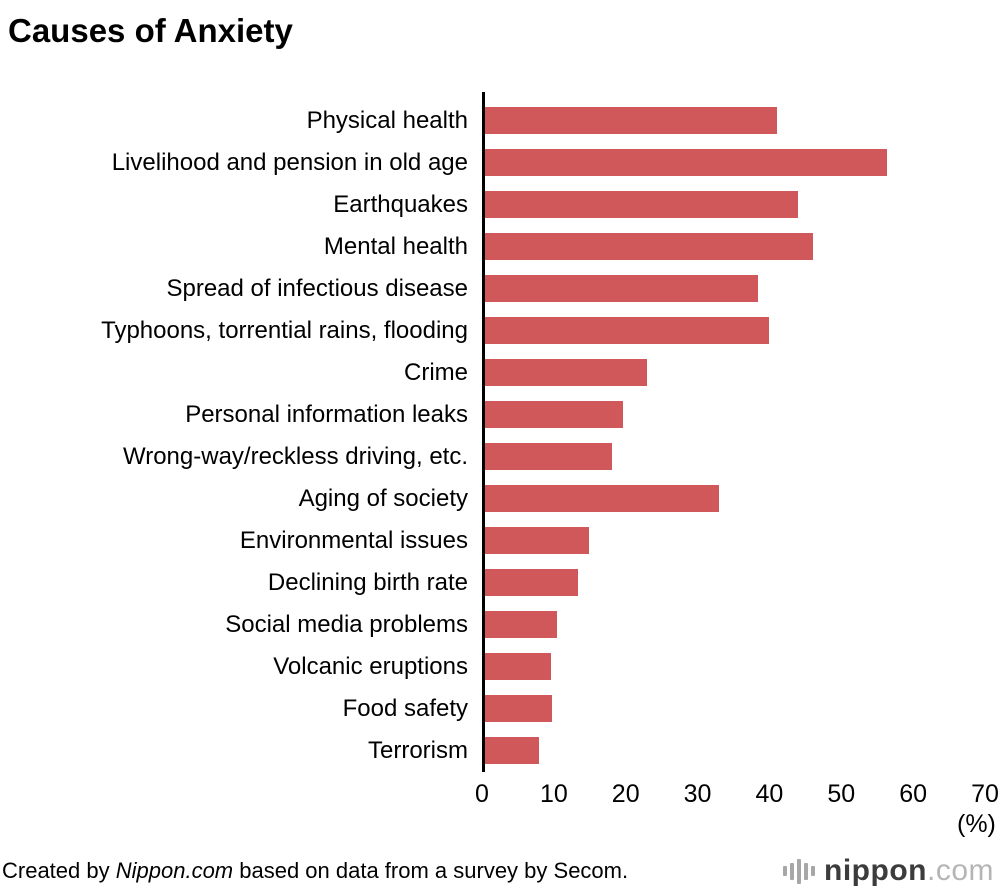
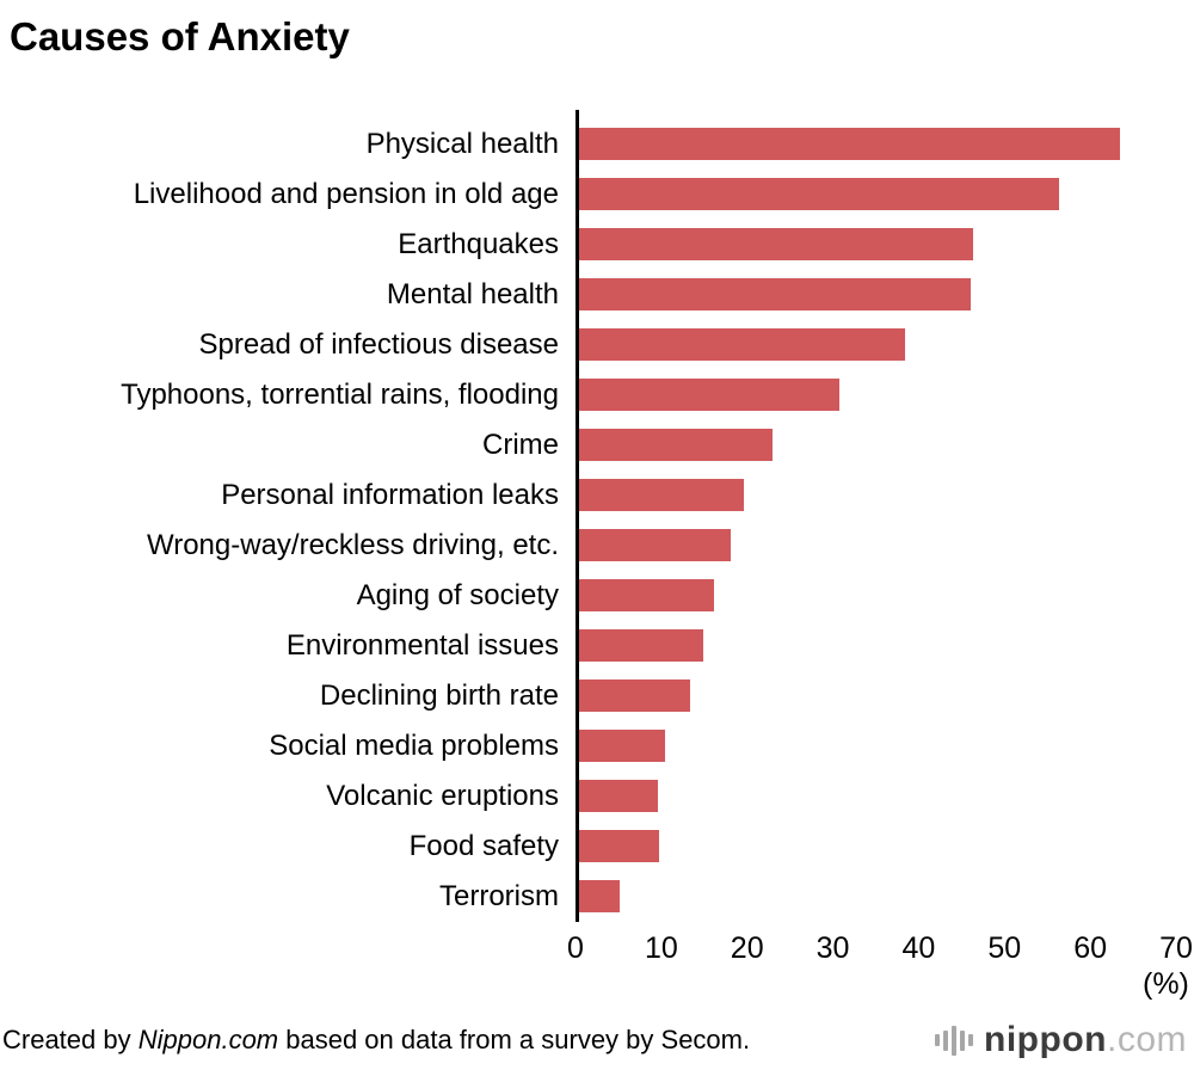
Physical health: 41 -> 63
Earthquakes: 44 -> 46
Typhoons, torrential rains, flooding: 40 -> 31
Aging of society: 33 -> 16
Terrorism: 8 -> 5
